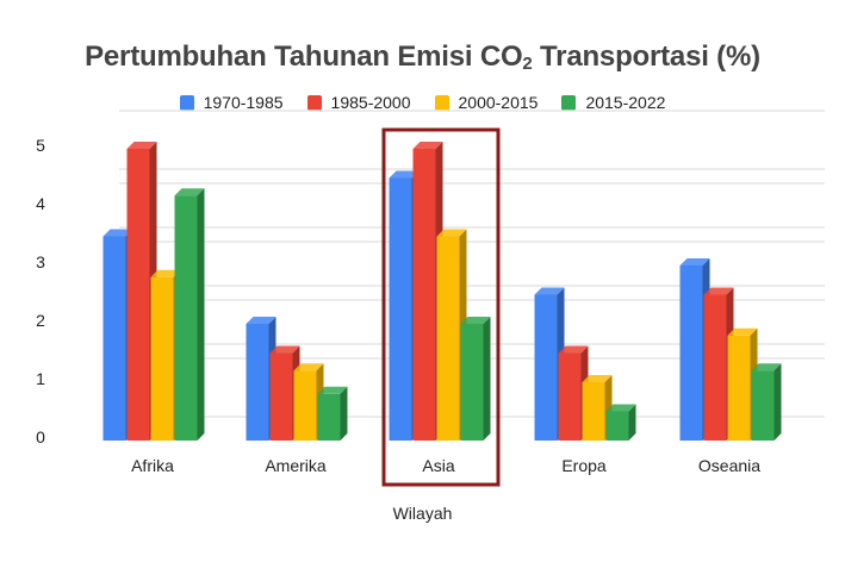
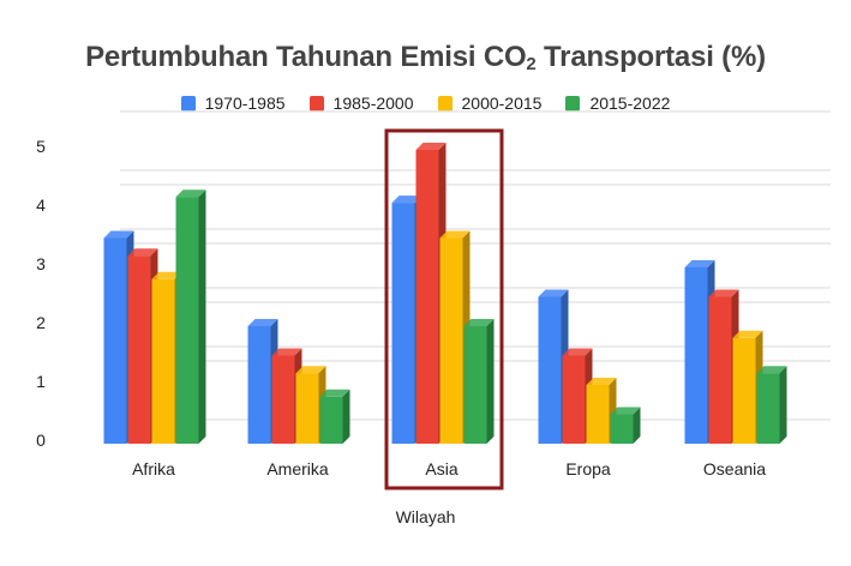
1985-2000/Afrika: 5.0 -> 3.2
1970-1985/Asia: 4.5 -> 4.1
